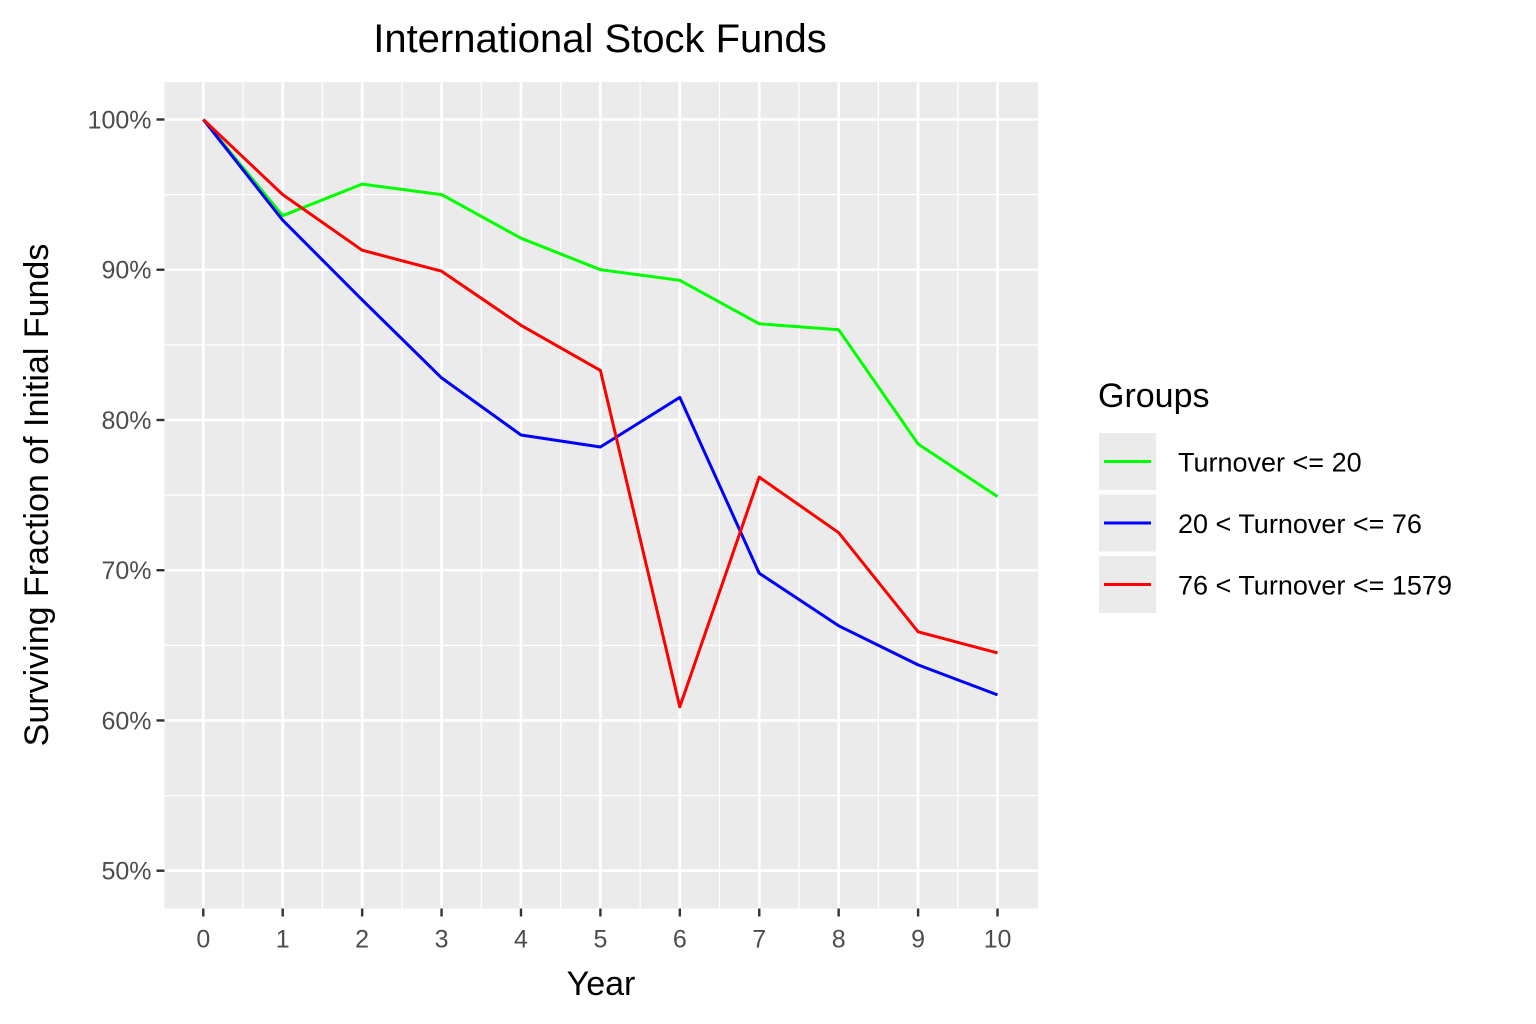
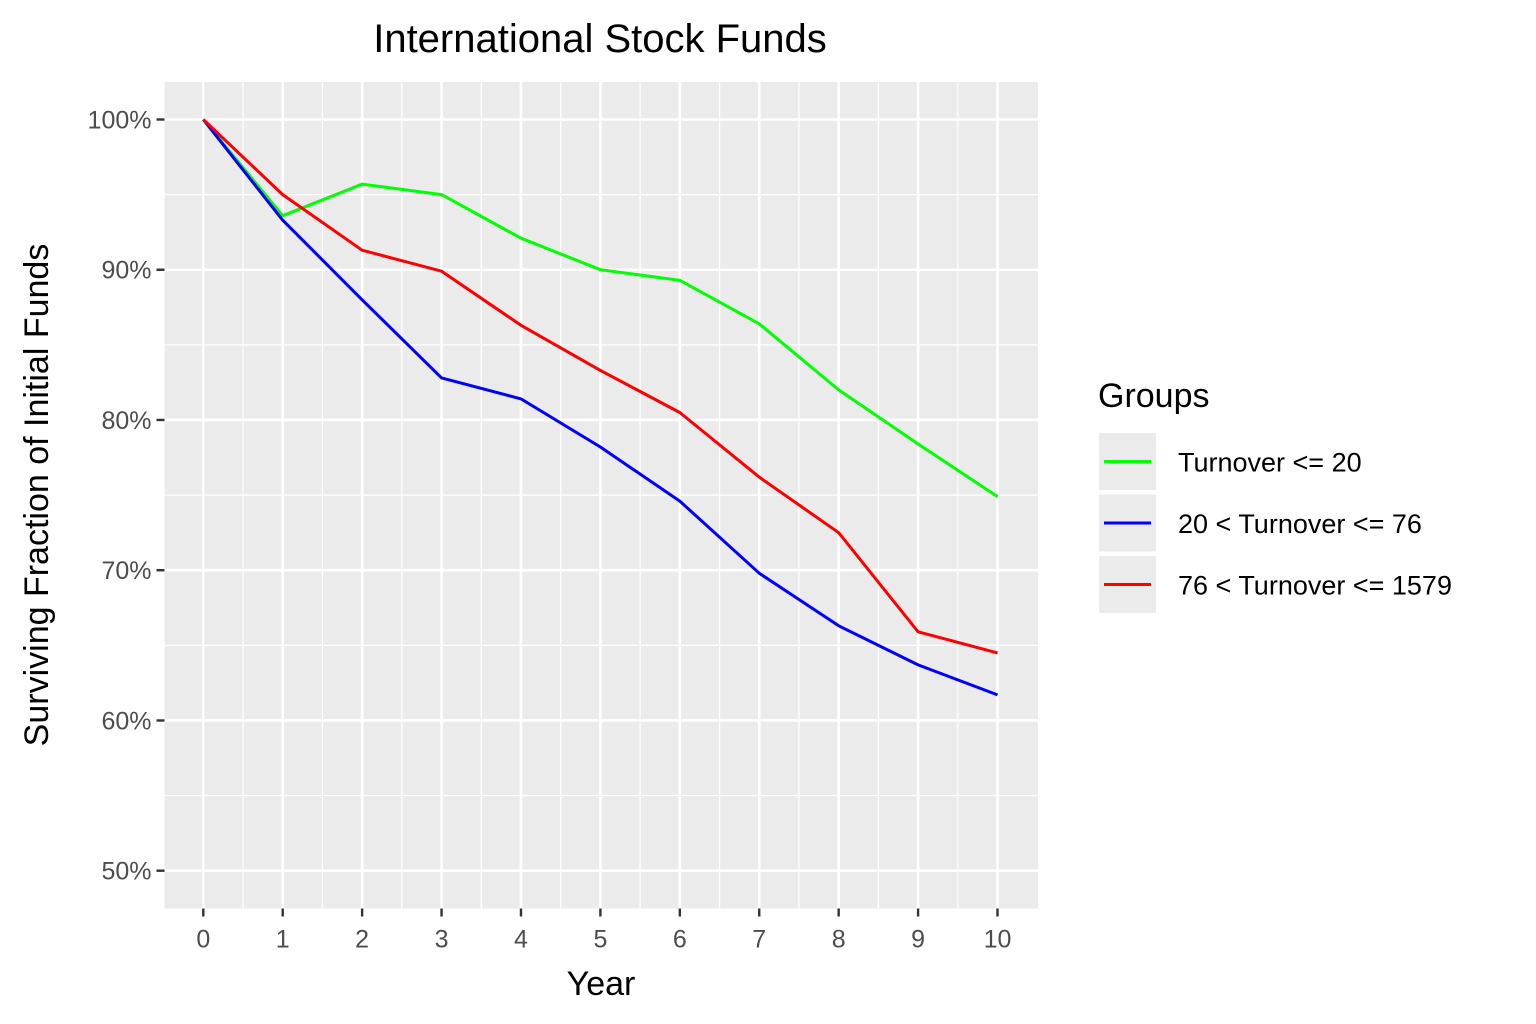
20 < Turnover <= 76/4: 79.0% -> 81.4%
20 < Turnover <= 76/6: 81.5% -> 74.6%
76 < Turnover <= 1579/6: 60.9% -> 80.5%
Turnover <= 20/8: 86.0% -> 82.0%
